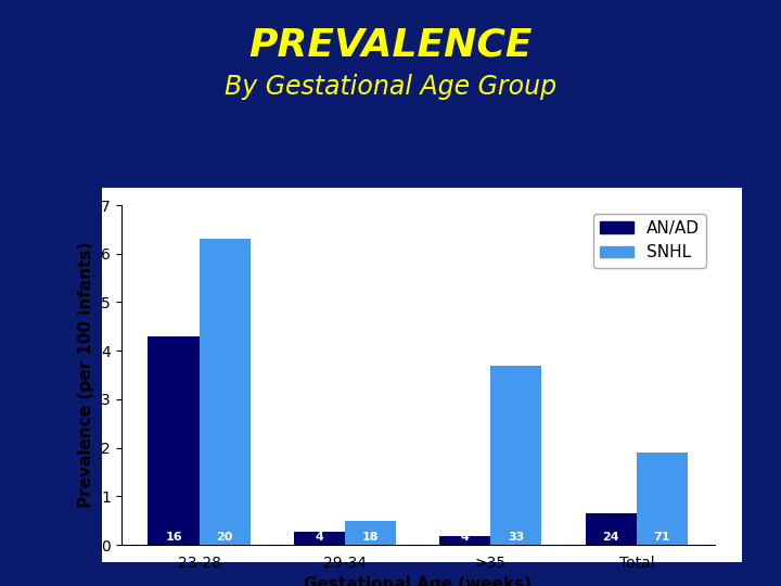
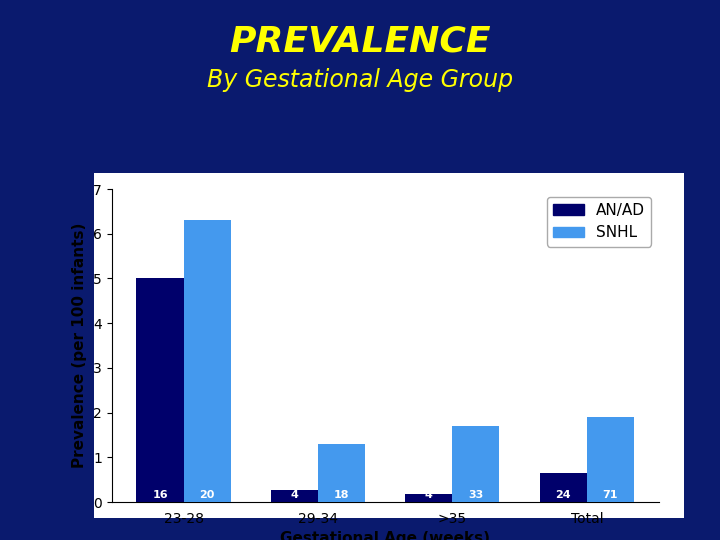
AN/AD/23-28: 4.30 -> 5.00
SNHL/29-34: 0.5 -> 1.3
SNHL/>35: 3.7 -> 1.7
